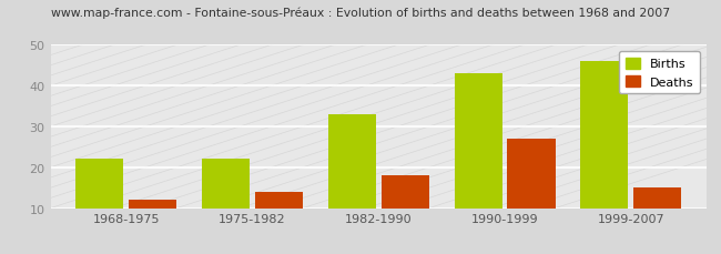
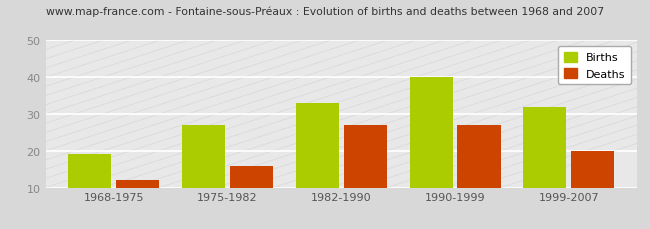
Births/1968-1975: 22 -> 19
Births/1975-1982: 22 -> 27
Deaths/1975-1982: 14 -> 16
Deaths/1982-1990: 18 -> 27
Births/1990-1999: 43 -> 40
Births/1999-2007: 46 -> 32
Deaths/1999-2007: 15 -> 20
